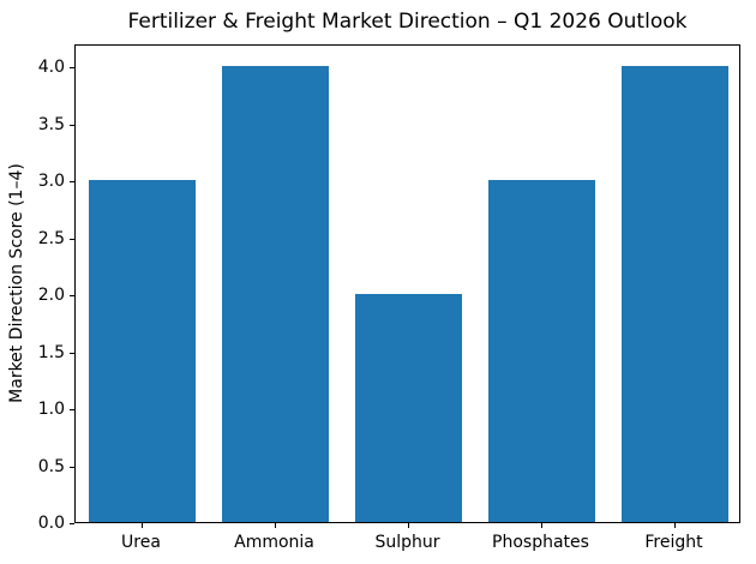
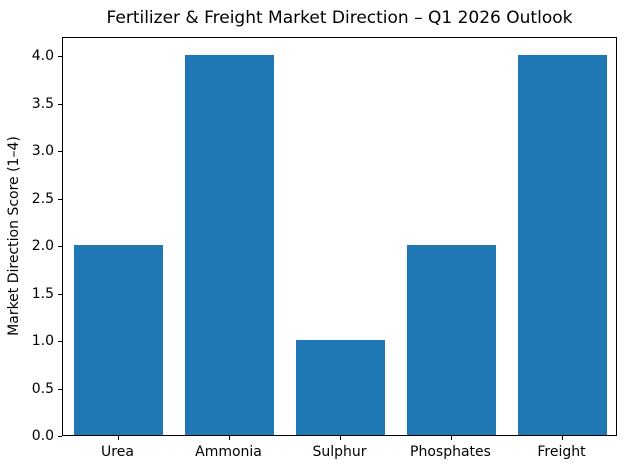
Urea: 3 -> 2
Sulphur: 2 -> 1
Phosphates: 3 -> 2
